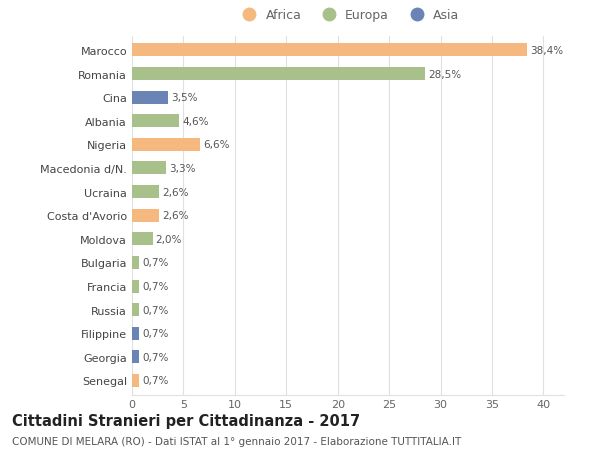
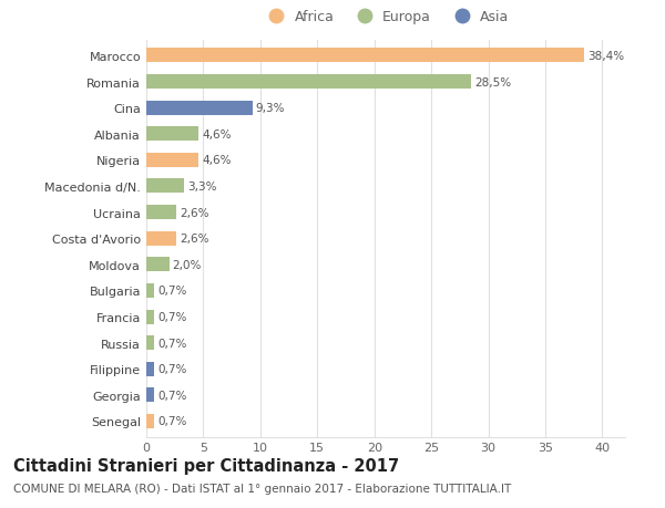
Cina: 3,5% -> 9,3%
Nigeria: 6,6% -> 4,6%
